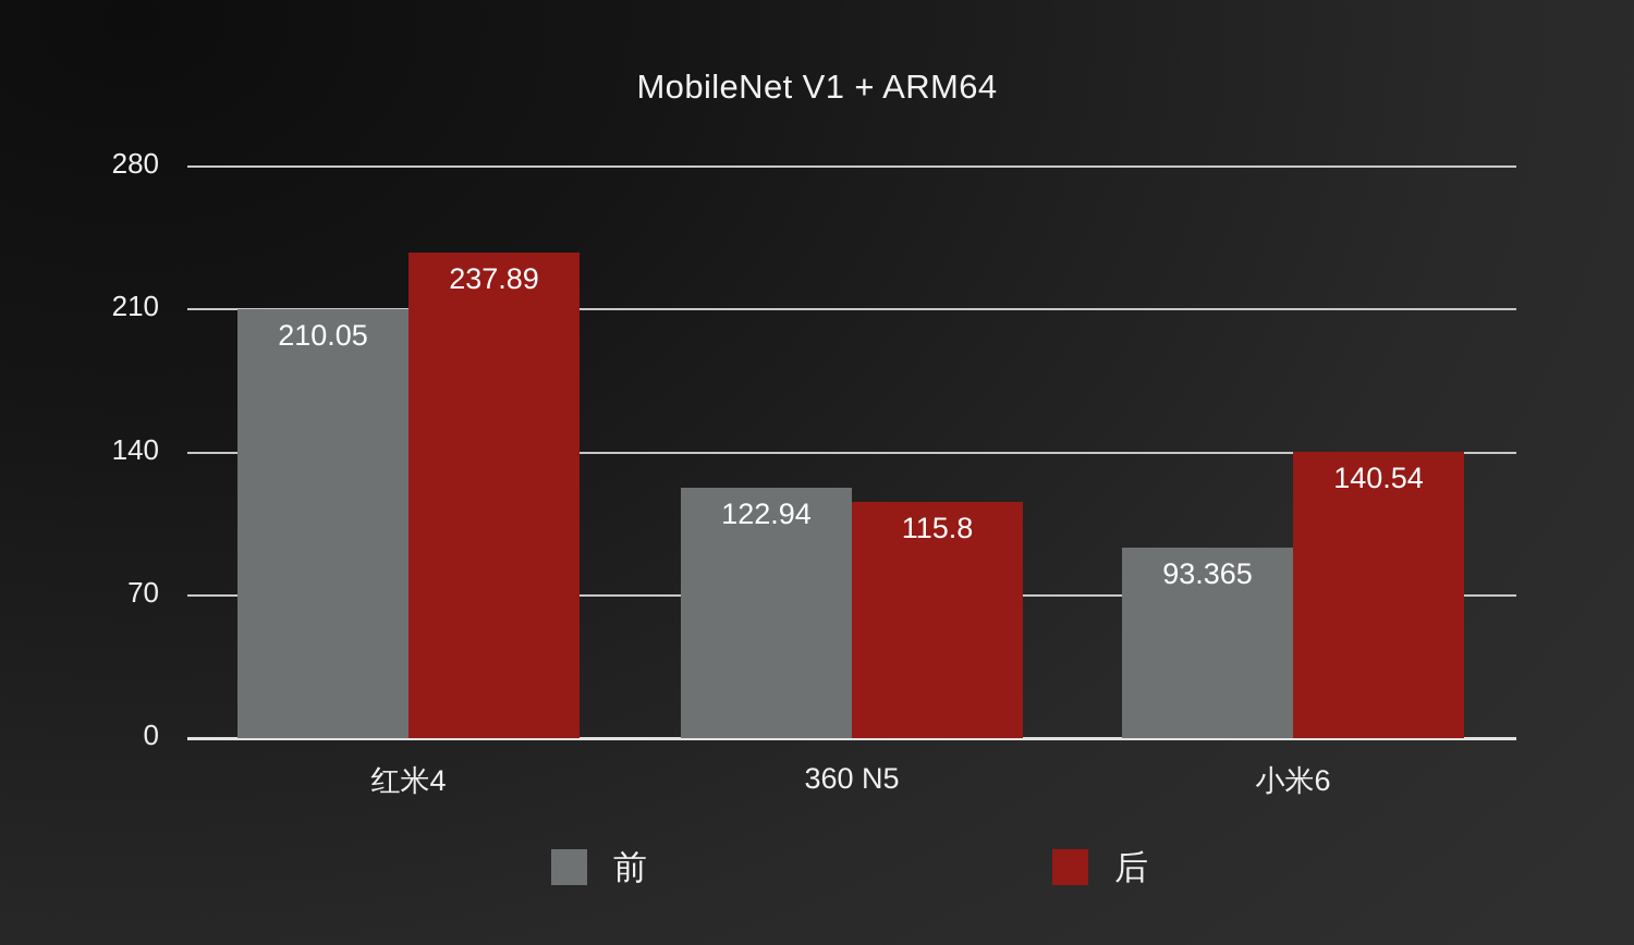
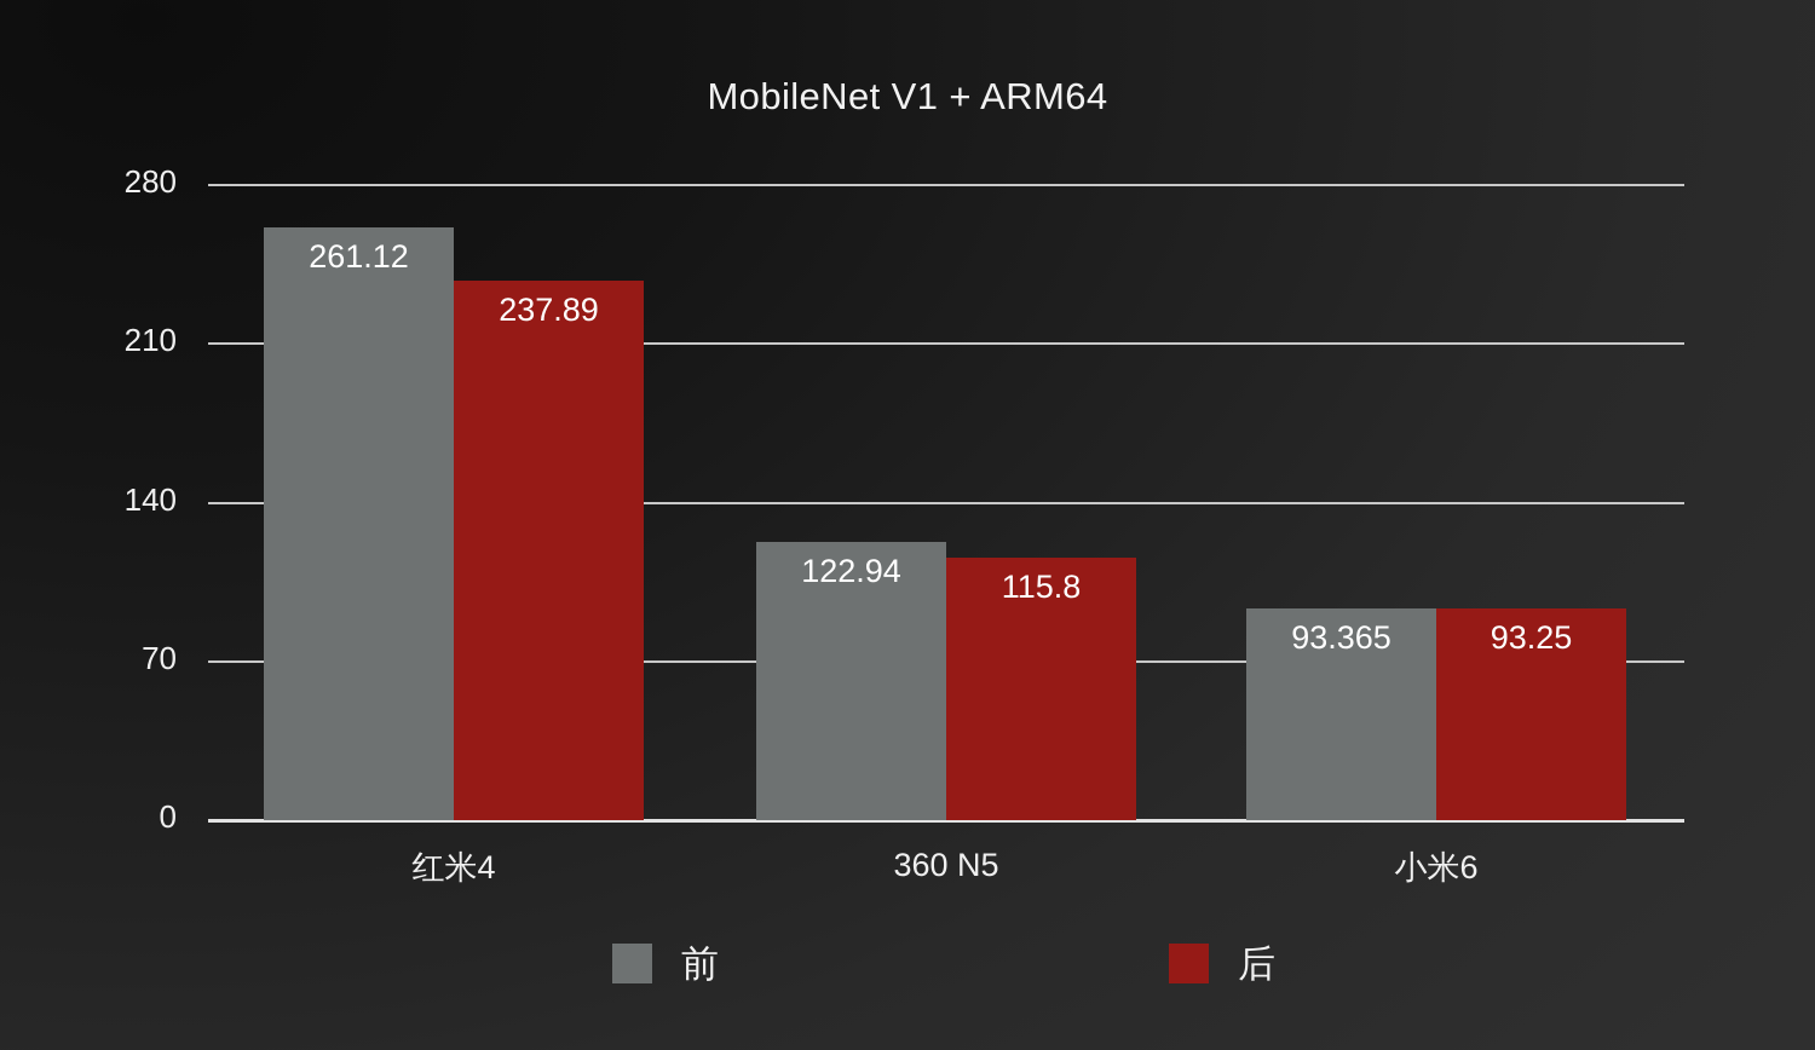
前/红米4: 210.05 -> 261.12
后/小米6: 140.54 -> 93.25
